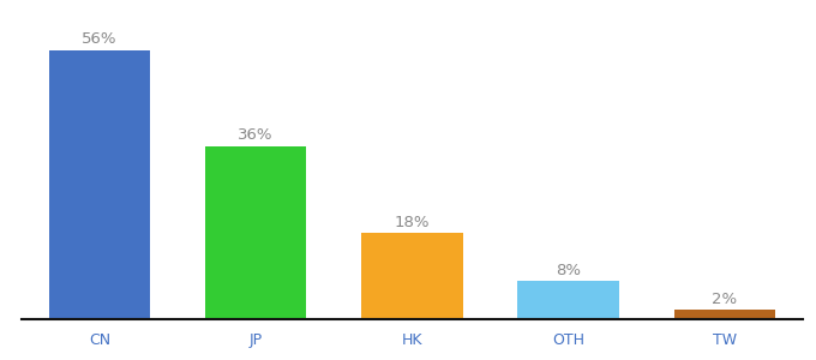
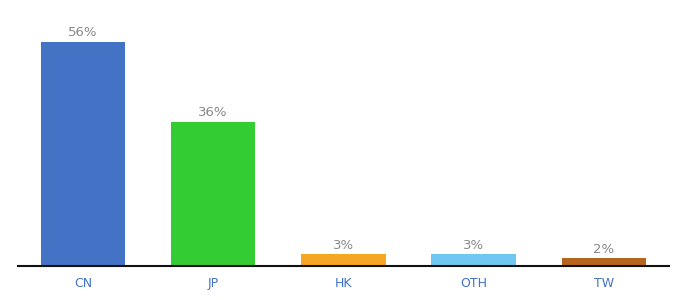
HK: 18% -> 3%
OTH: 8% -> 3%
